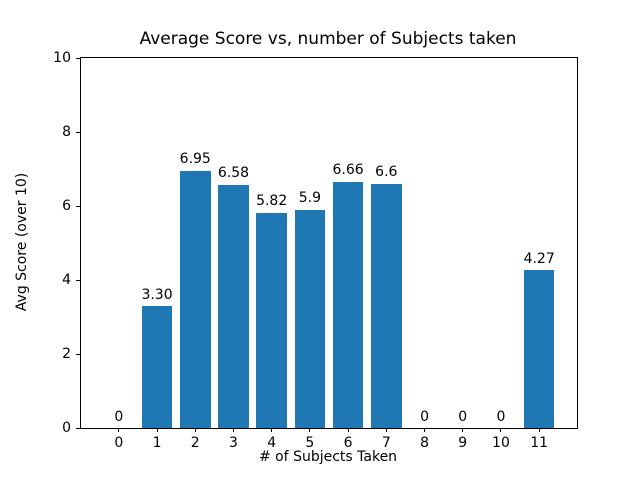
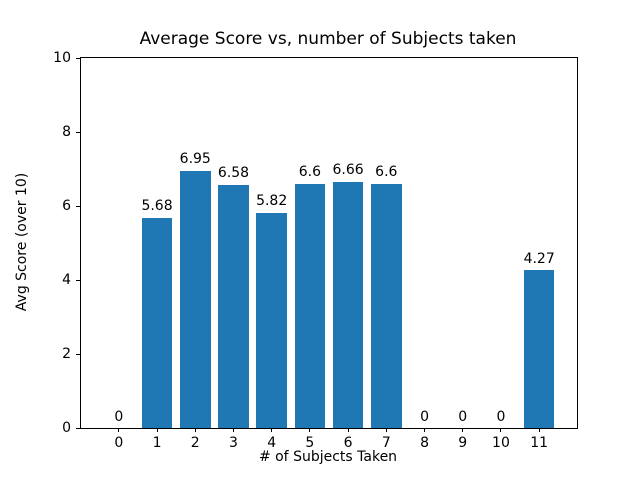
1: 3.30 -> 5.68
5: 5.9 -> 6.6
